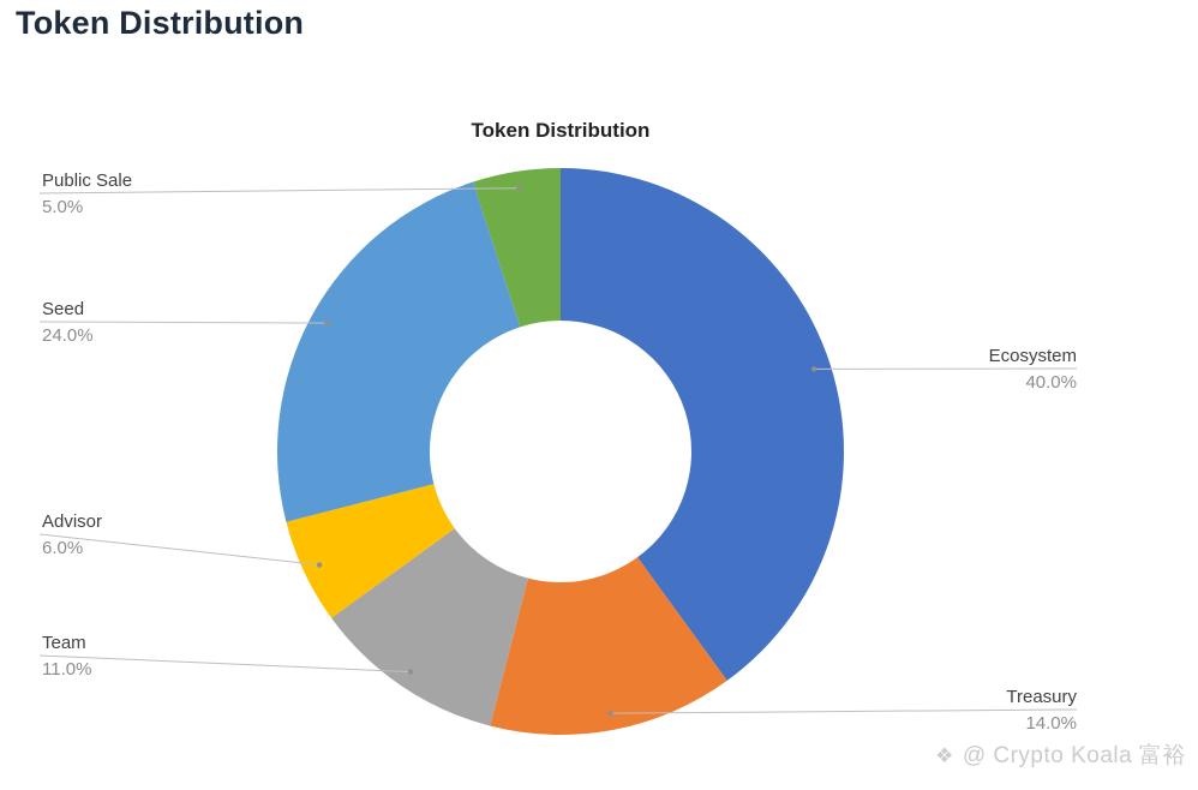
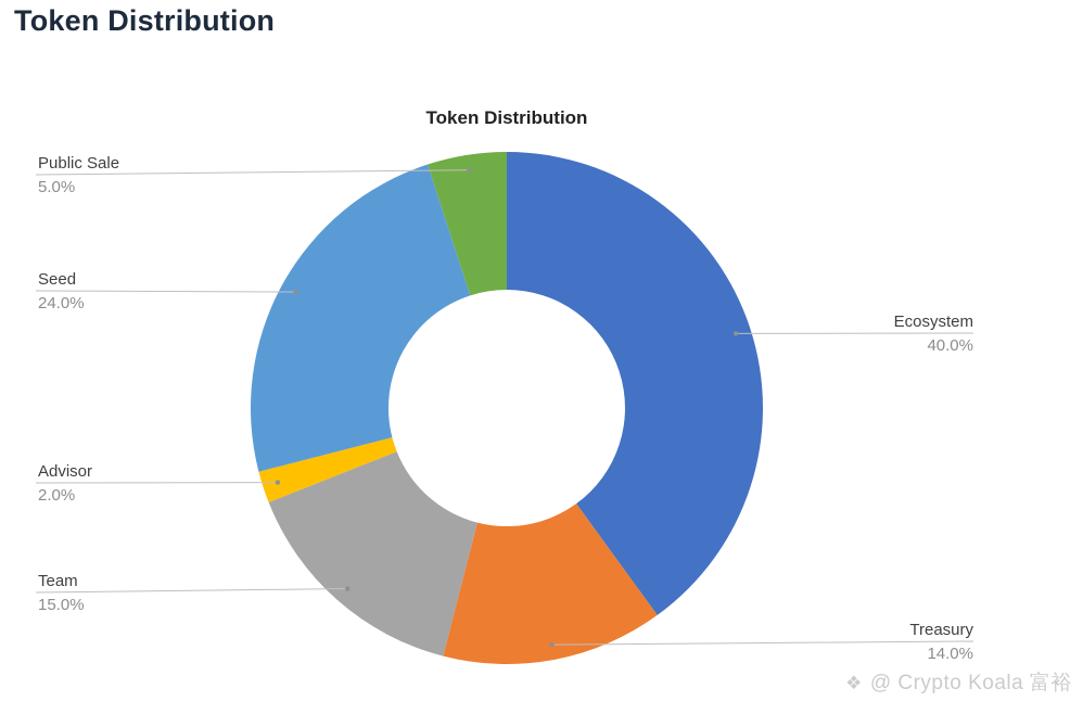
Team: 11.0% -> 15.0%
Advisor: 6.0% -> 2.0%
